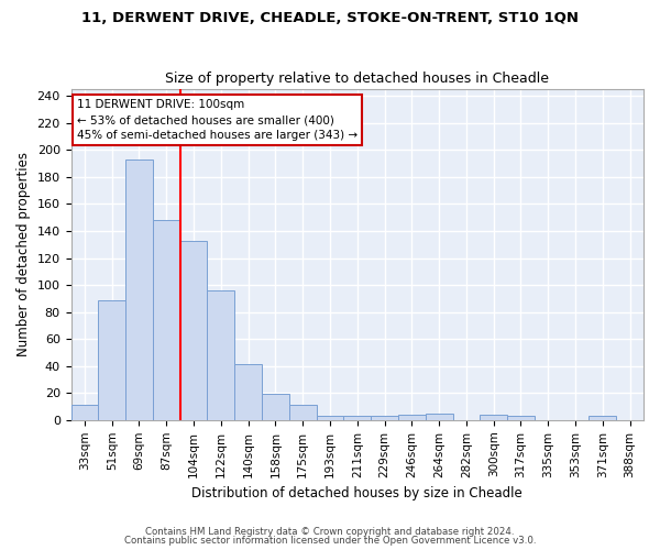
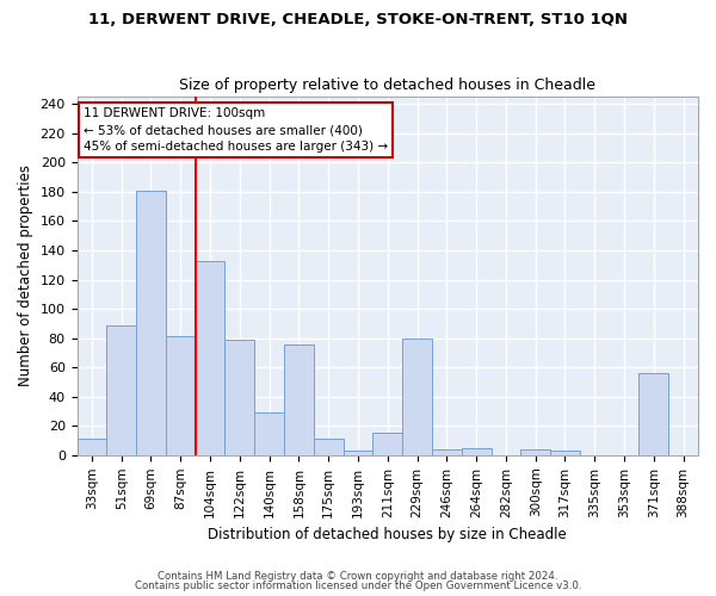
69sqm: 193 -> 181
87sqm: 148 -> 81
122sqm: 96 -> 79
140sqm: 41 -> 29
158sqm: 19 -> 76
211sqm: 3 -> 15
229sqm: 3 -> 80
371sqm: 3 -> 56
